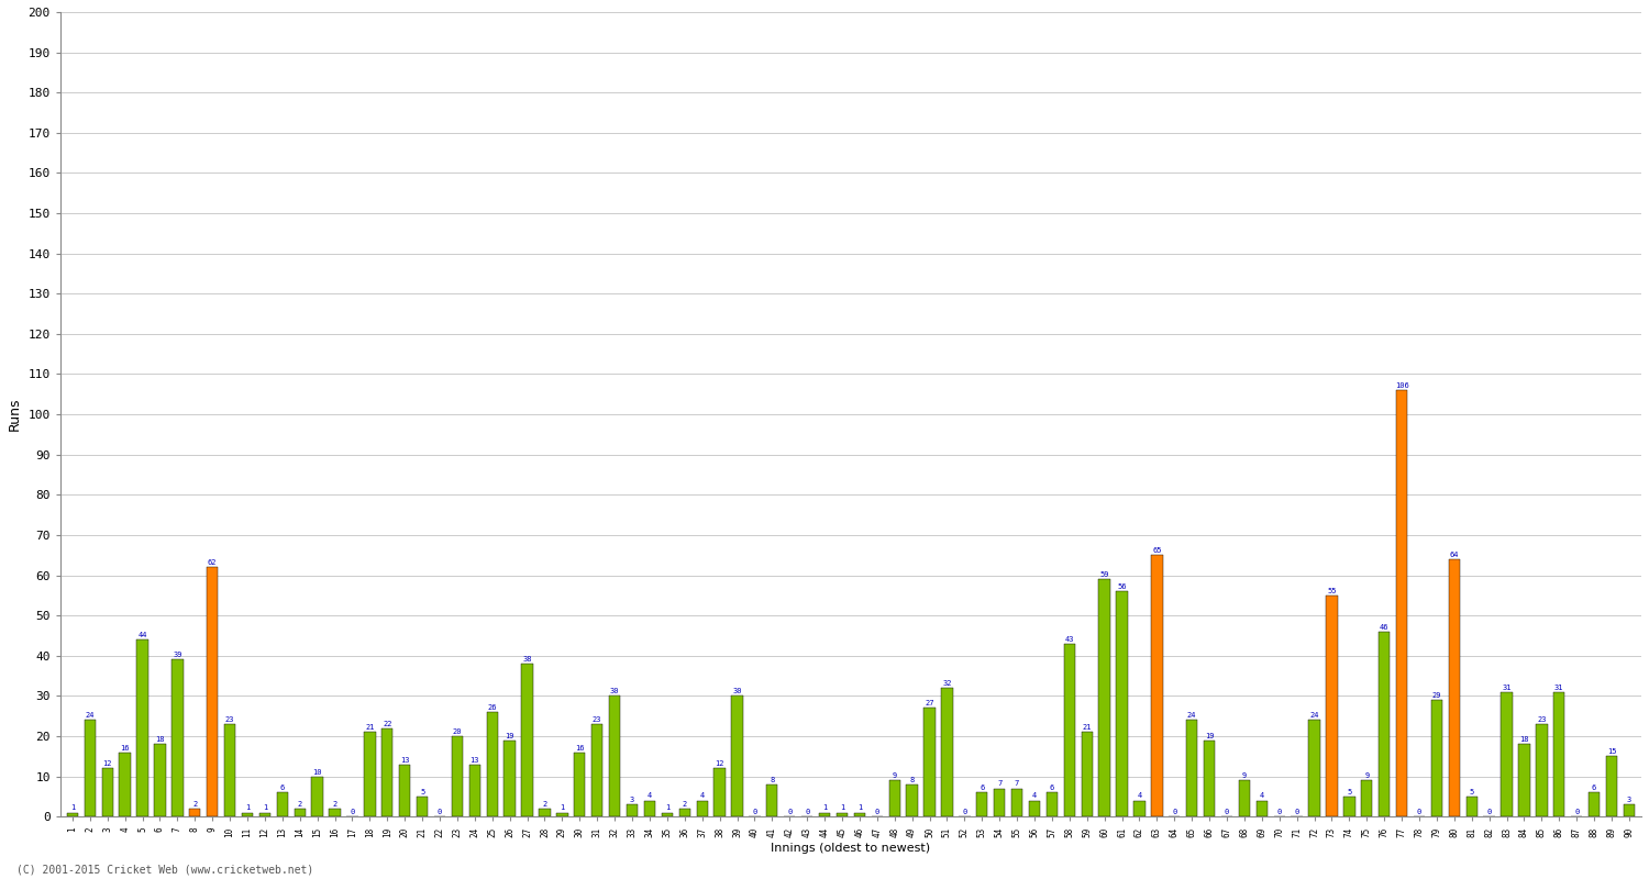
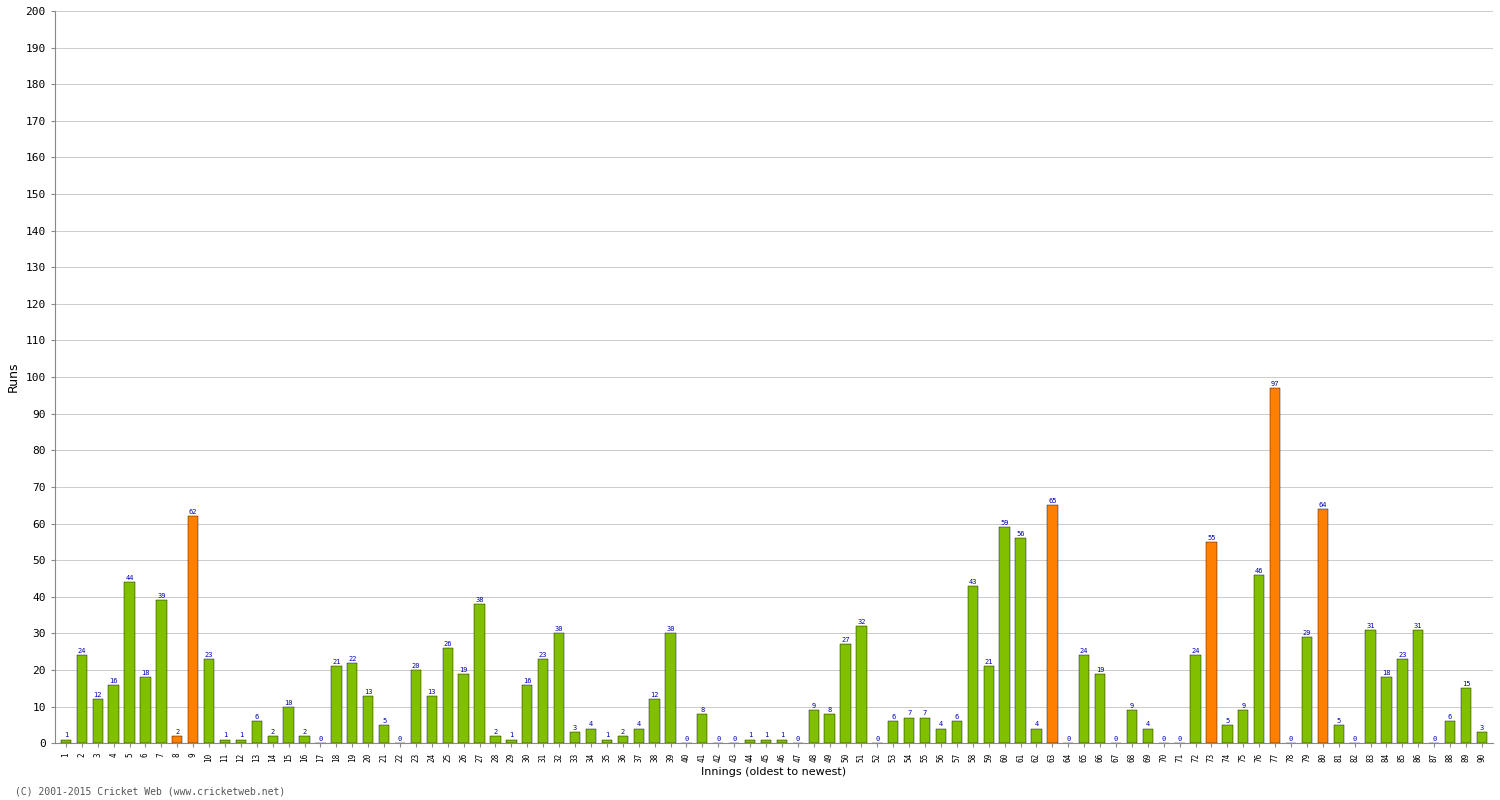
77: 106 -> 97
